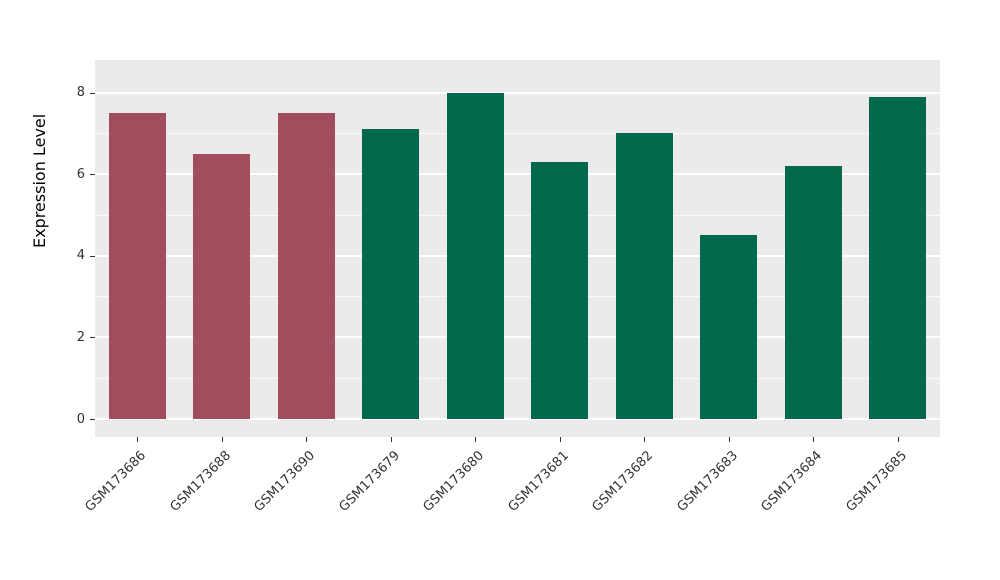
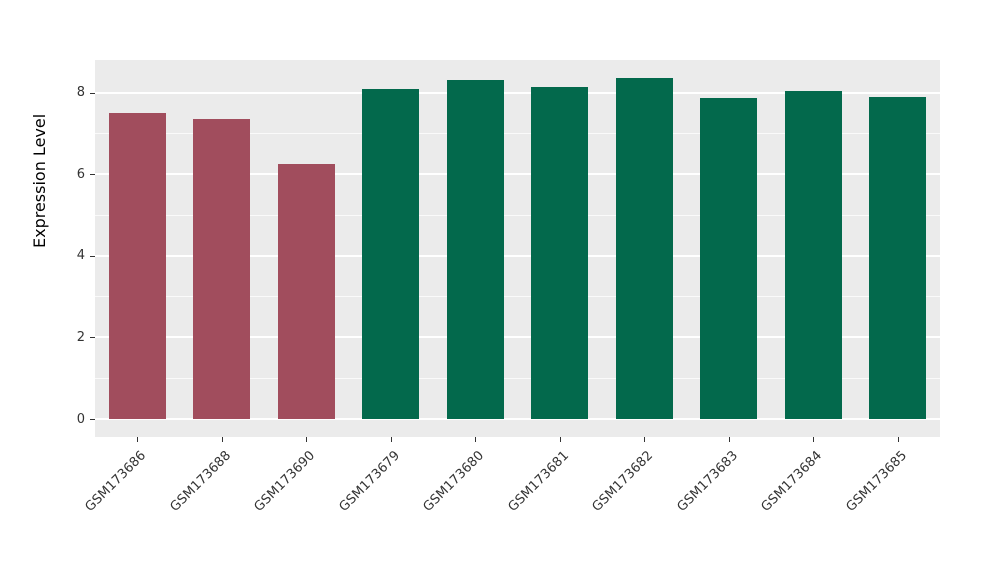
GSM173688: 6.5 -> 7.3
GSM173690: 7.5 -> 6.2
GSM173679: 7.1 -> 8.1
GSM173680: 8.0 -> 8.3
GSM173681: 6.3 -> 8.2
GSM173682: 7.0 -> 8.3
GSM173683: 4.5 -> 7.9
GSM173684: 6.2 -> 8.0
